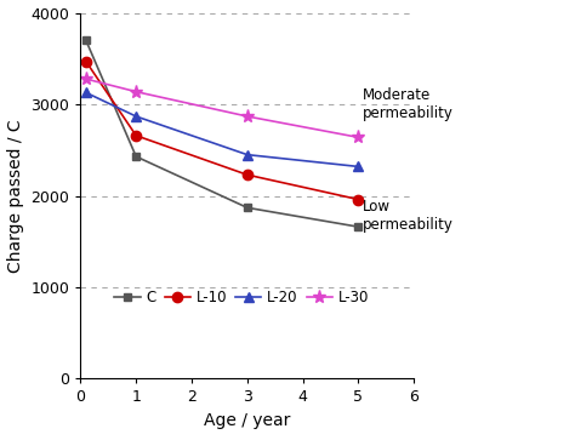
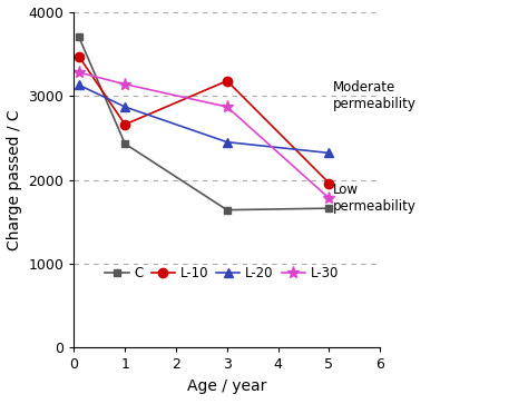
C/3: 1870 -> 1640
L-10/3: 2230 -> 3180
L-30/5: 2640 -> 1780
